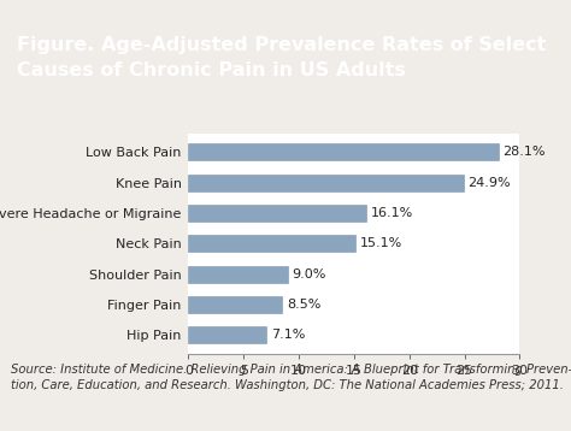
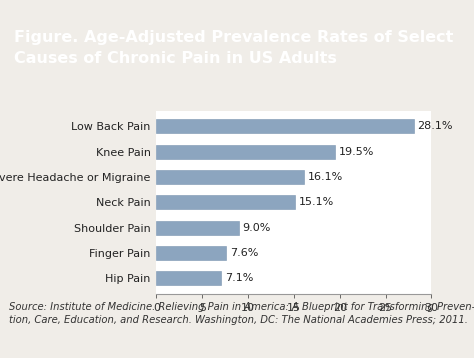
Knee Pain: 24.9% -> 19.5%
Finger Pain: 8.5% -> 7.6%
